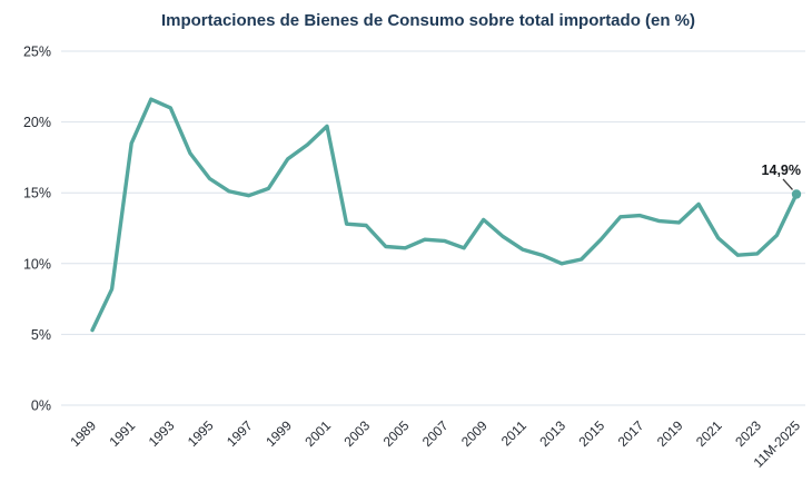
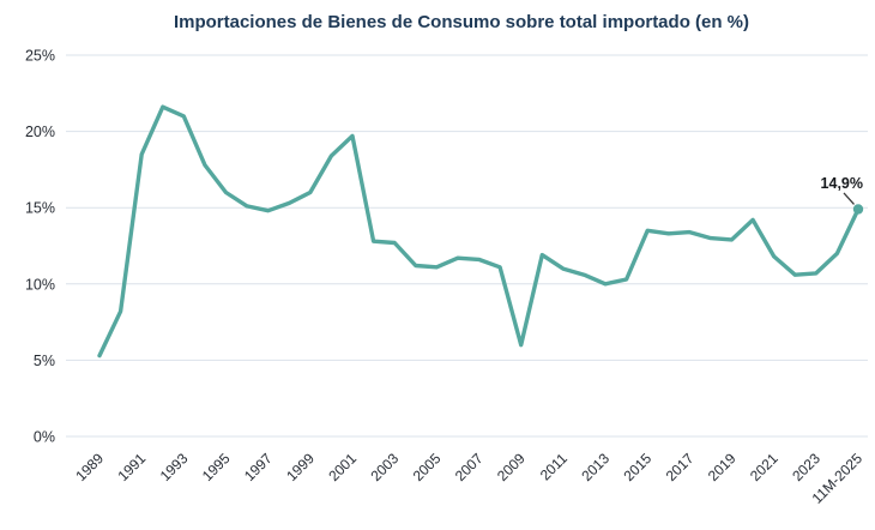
1999: 17.4% -> 16.0%
2009: 13.1% -> 6.0%
2015: 11.7% -> 13.5%
